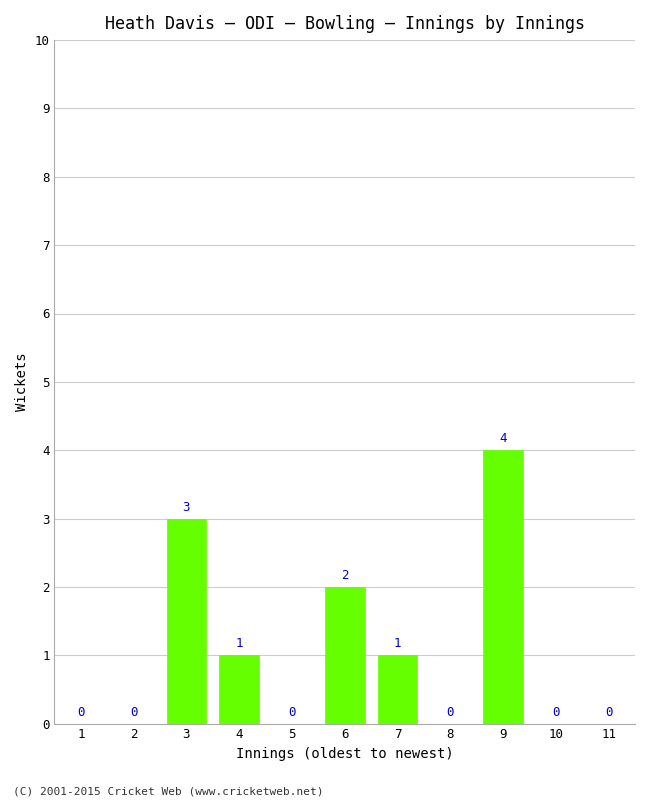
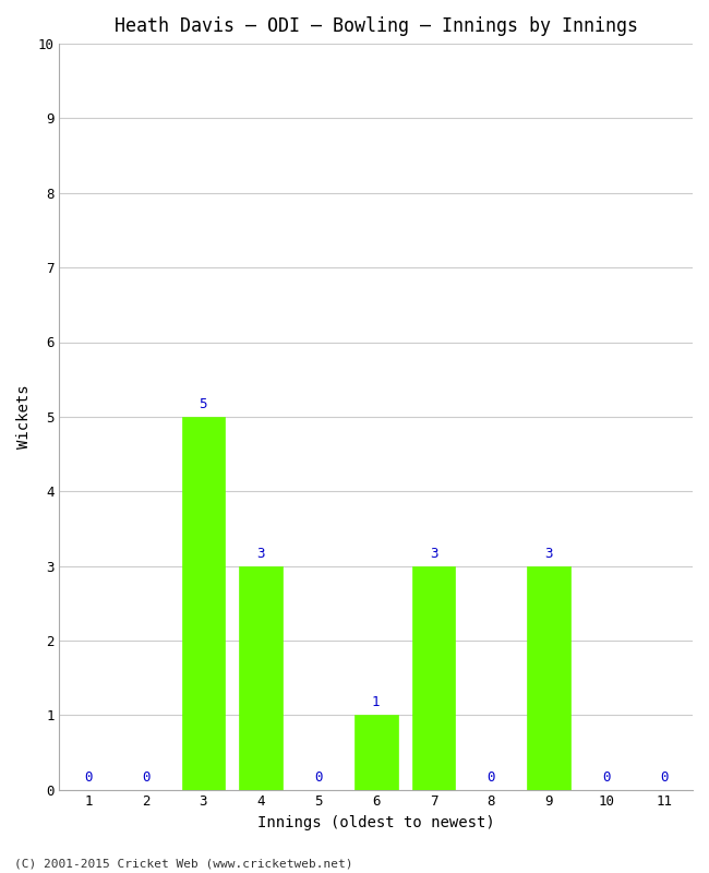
3: 3 -> 5
4: 1 -> 3
6: 2 -> 1
7: 1 -> 3
9: 4 -> 3
